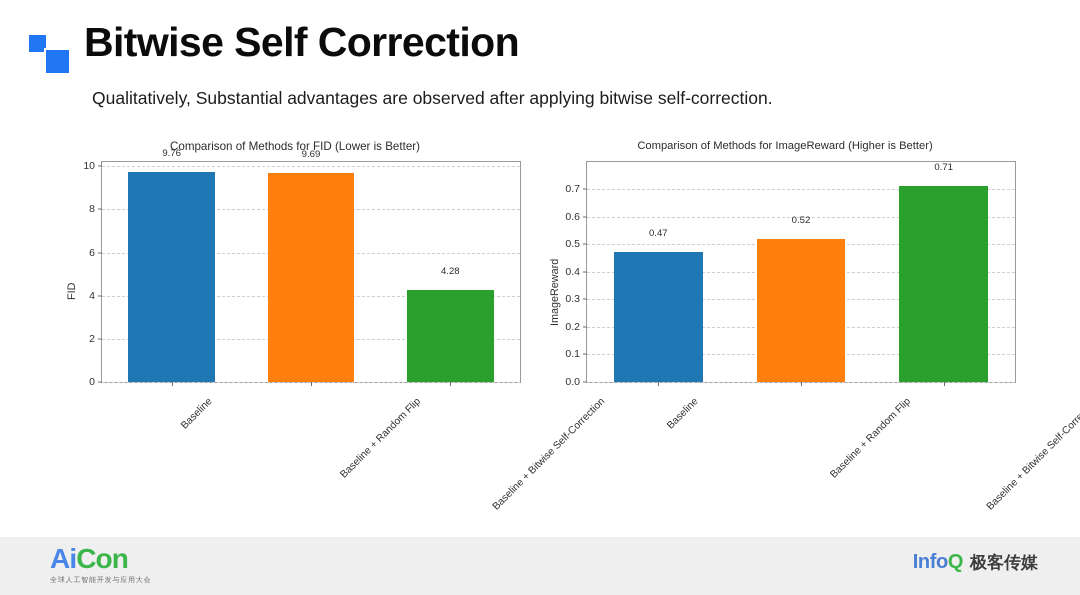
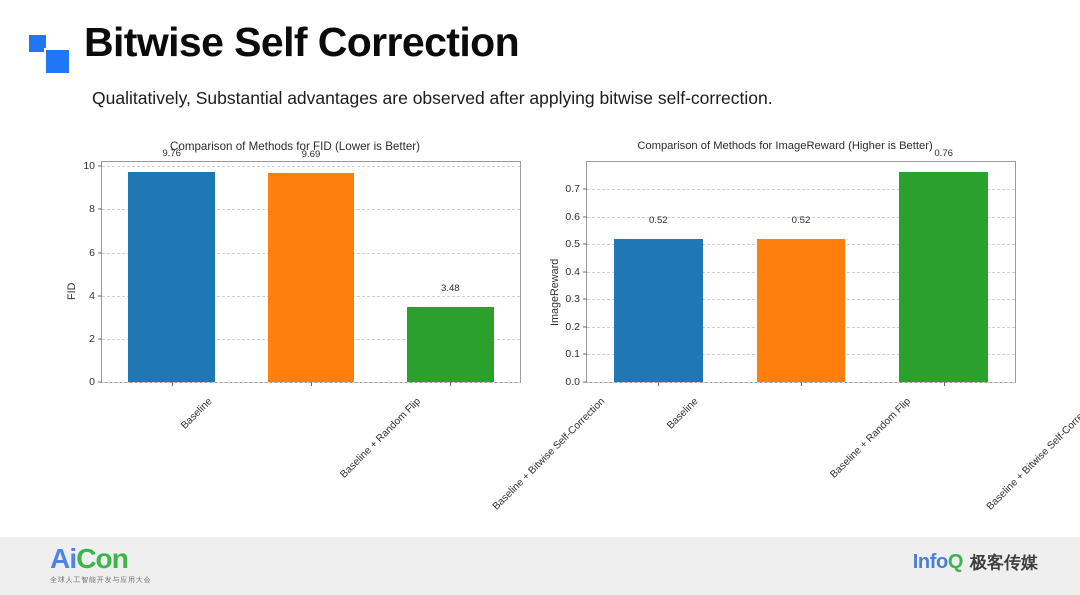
Comparison of Methods for FID (Lower is Better)/Baseline + Bitwise Self-Correction: 4.28 -> 3.48
Comparison of Methods for ImageReward (Higher is Better)/Baseline: 0.47 -> 0.52
Comparison of Methods for ImageReward (Higher is Better)/Baseline + Bitwise Self-Correction: 0.71 -> 0.76
